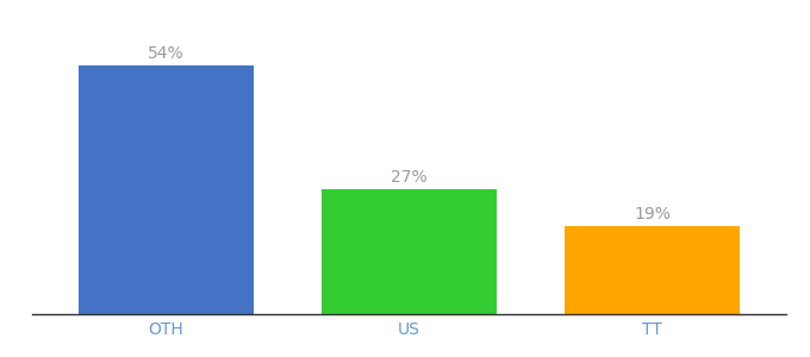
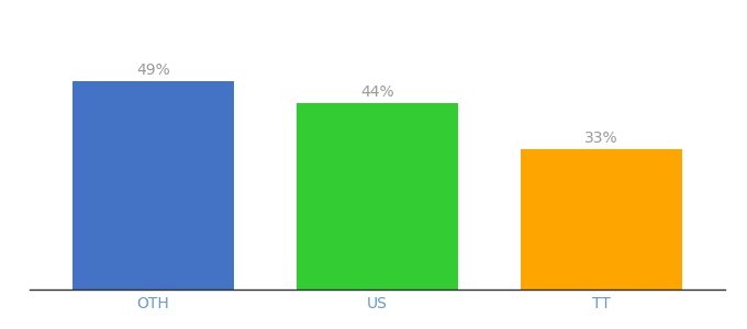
OTH: 54% -> 49%
US: 27% -> 44%
TT: 19% -> 33%
